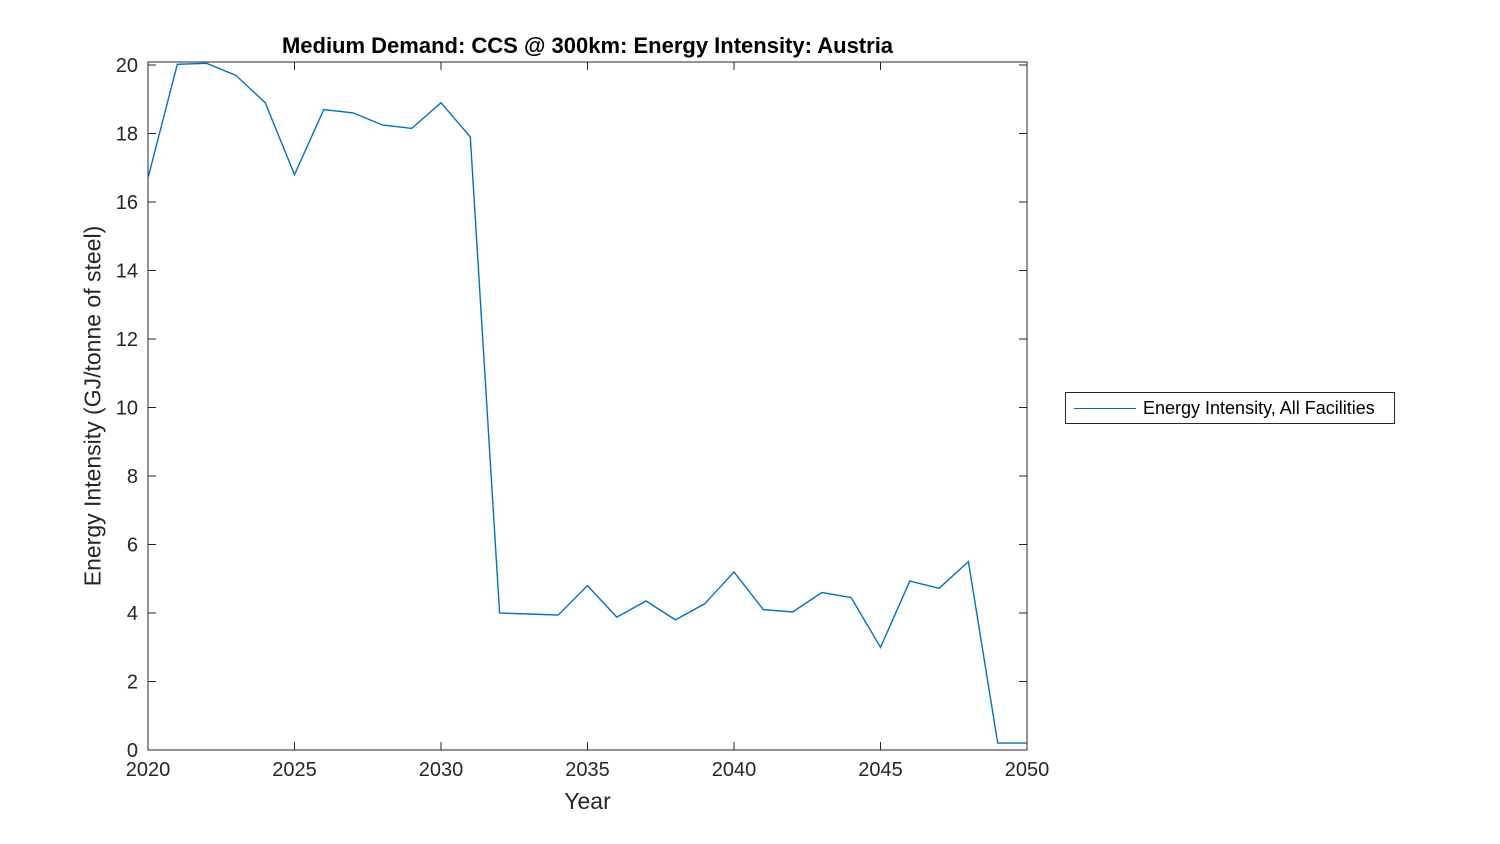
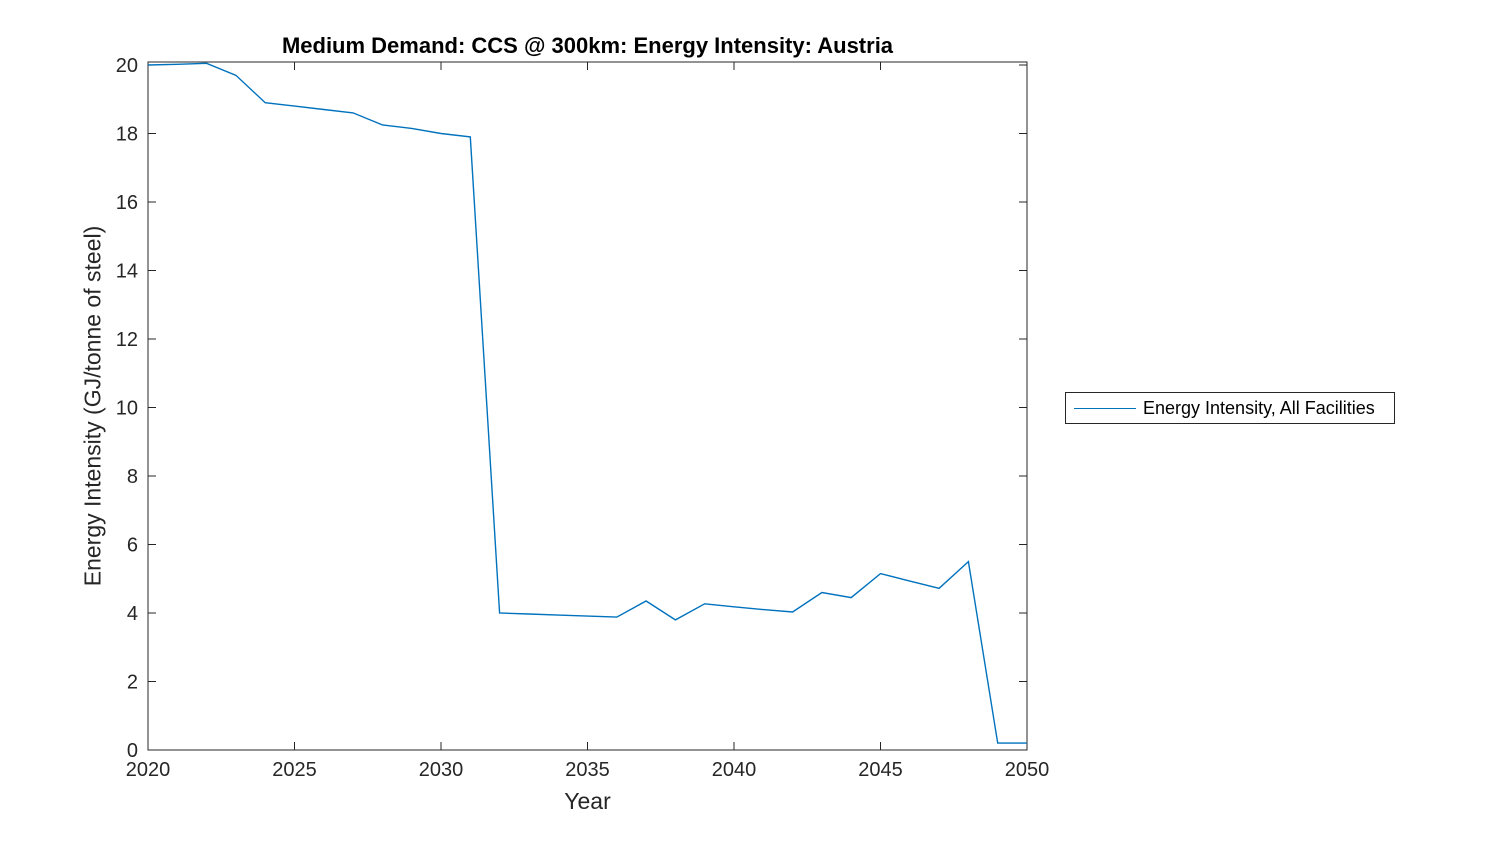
2020: 16.7 -> 20.0
2025: 16.8 -> 18.8
2030: 18.9 -> 18.0
2035: 4.8 -> 3.9
2040: 5.2 -> 4.2
2045: 3.0 -> 5.2
